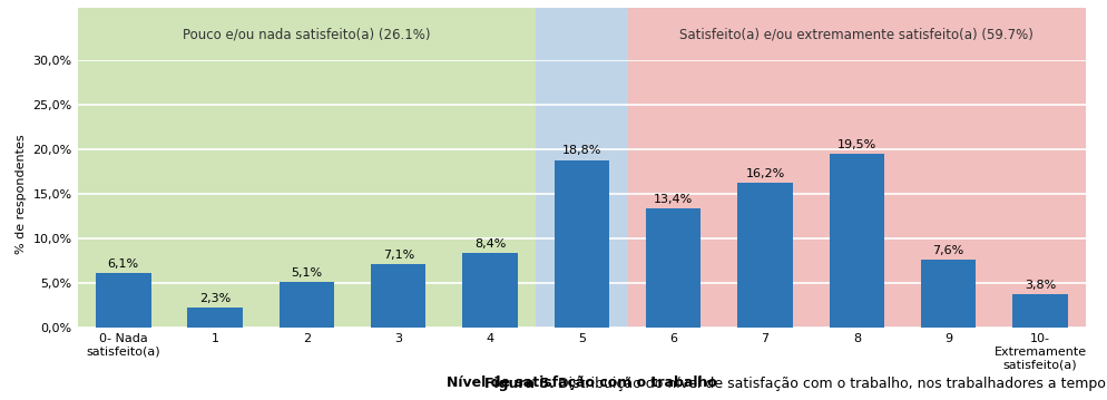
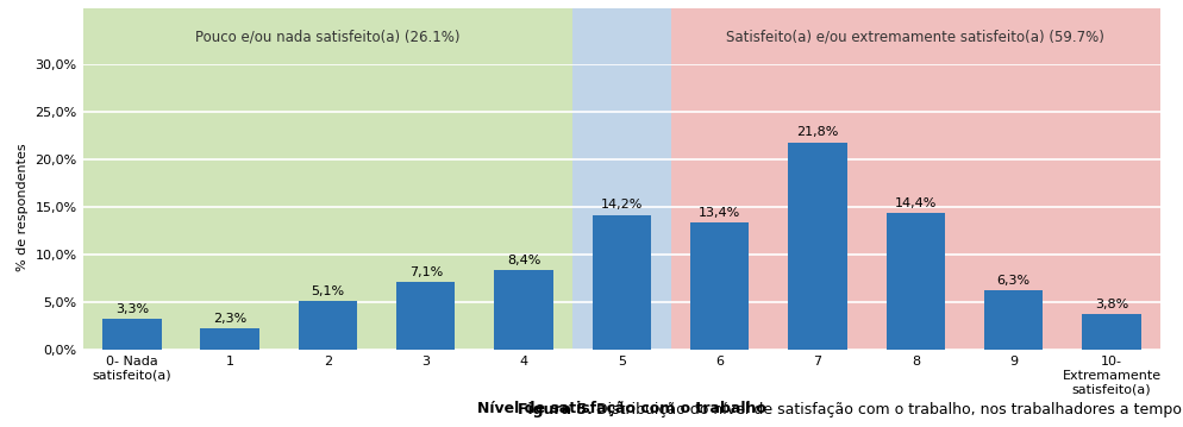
0- Nada satisfeito(a): 6,1% -> 3,3%
5: 18,8% -> 14,2%
7: 16,2% -> 21,8%
8: 19,5% -> 14,4%
9: 7,6% -> 6,3%
